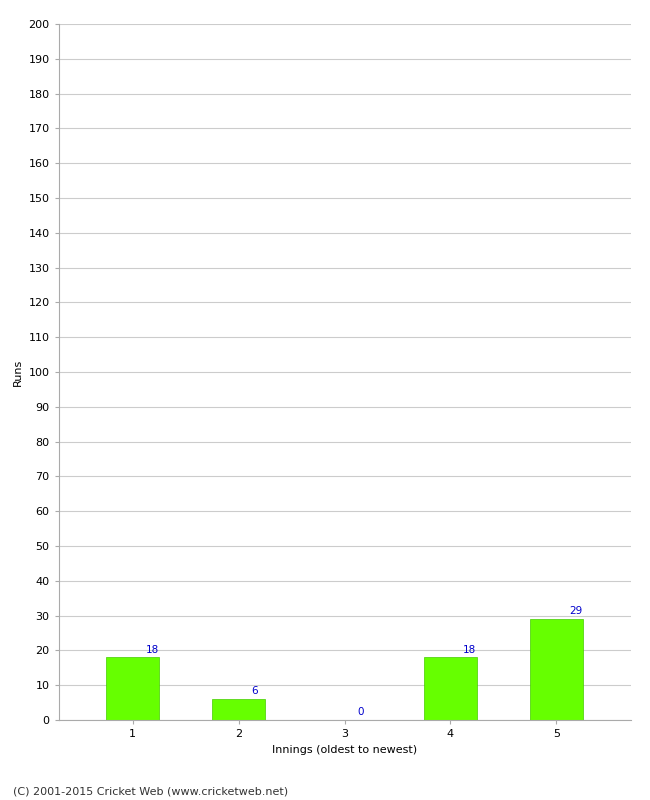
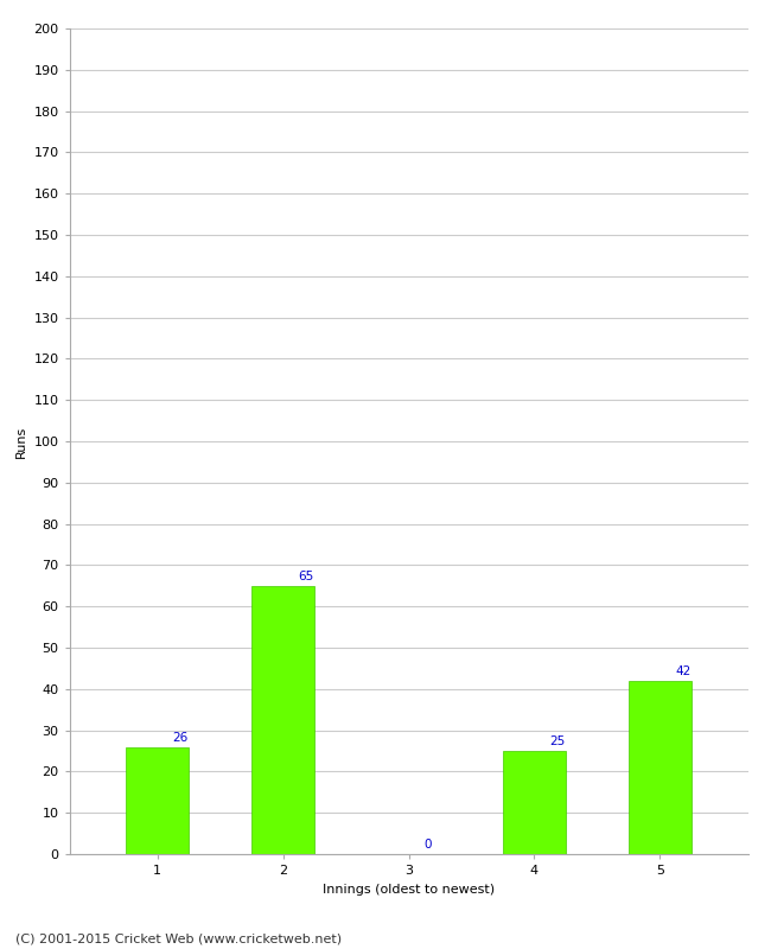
1: 18 -> 26
2: 6 -> 65
4: 18 -> 25
5: 29 -> 42
